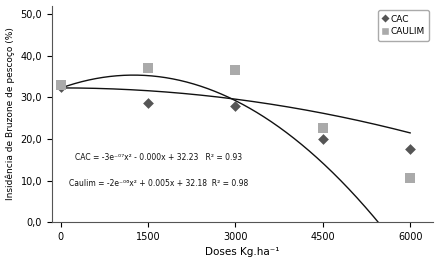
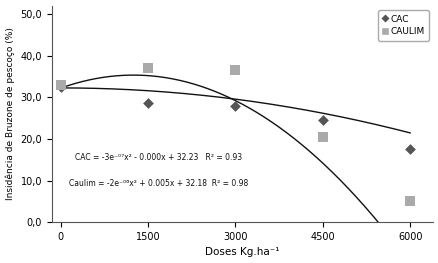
CAC/4500: 20,0 -> 24,5
CAULIM/4500: 22,5 -> 20,5
CAULIM/6000: 10,5 -> 5,0
